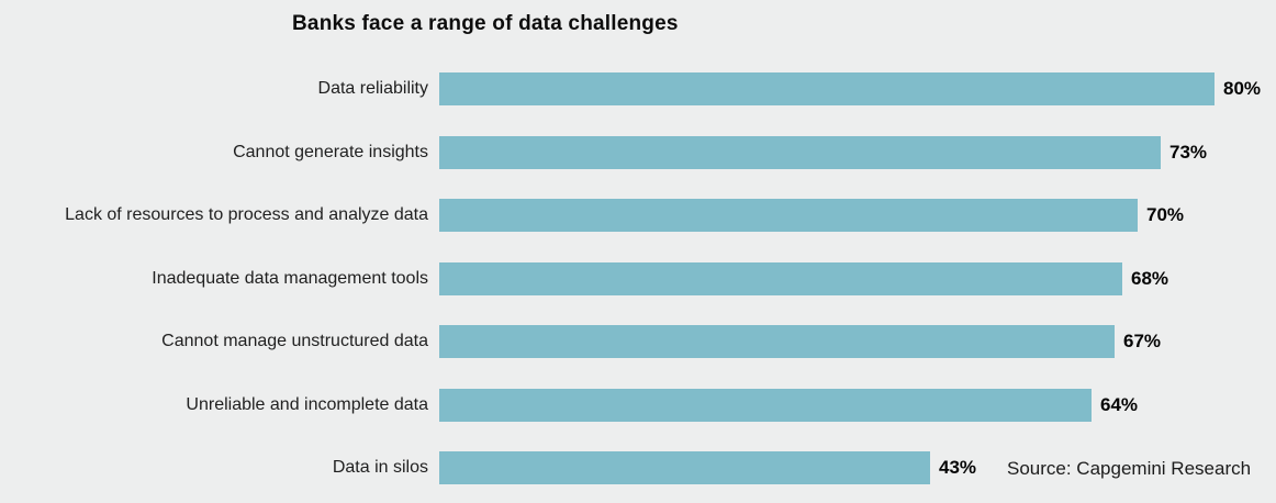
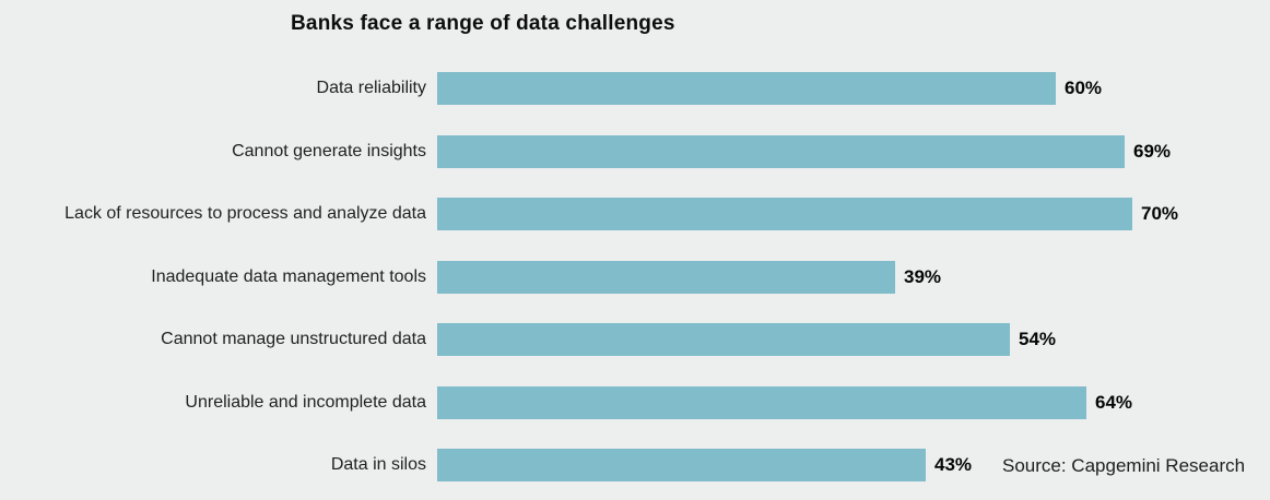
Data reliability: 80% -> 60%
Cannot generate insights: 73% -> 69%
Inadequate data management tools: 68% -> 39%
Cannot manage unstructured data: 67% -> 54%
